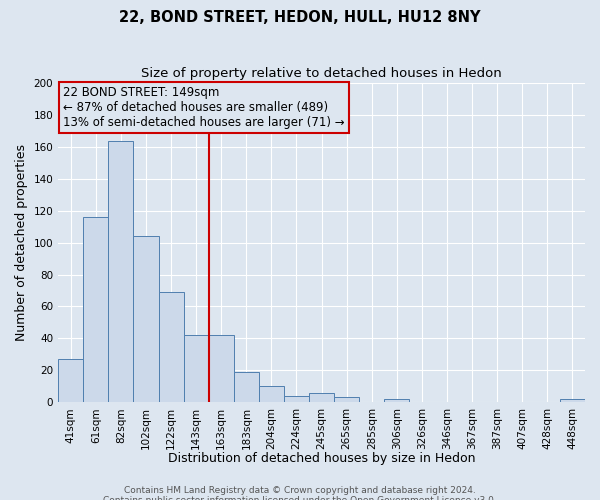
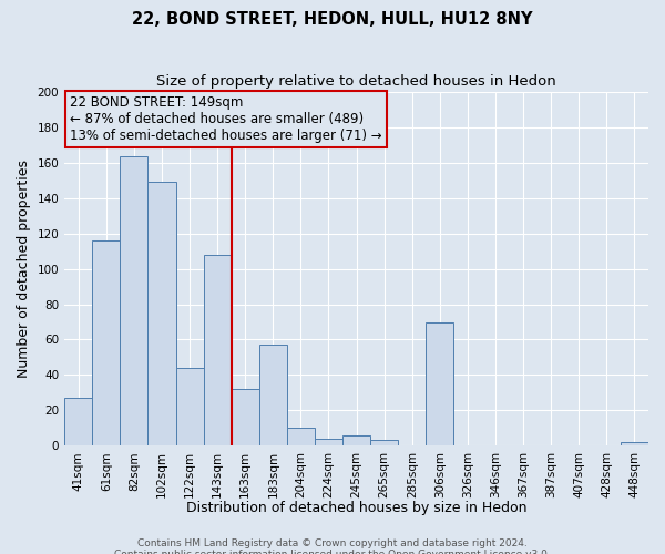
102sqm: 104 -> 149
122sqm: 69 -> 44
143sqm: 42 -> 108
163sqm: 42 -> 32
183sqm: 19 -> 57
306sqm: 2 -> 70
